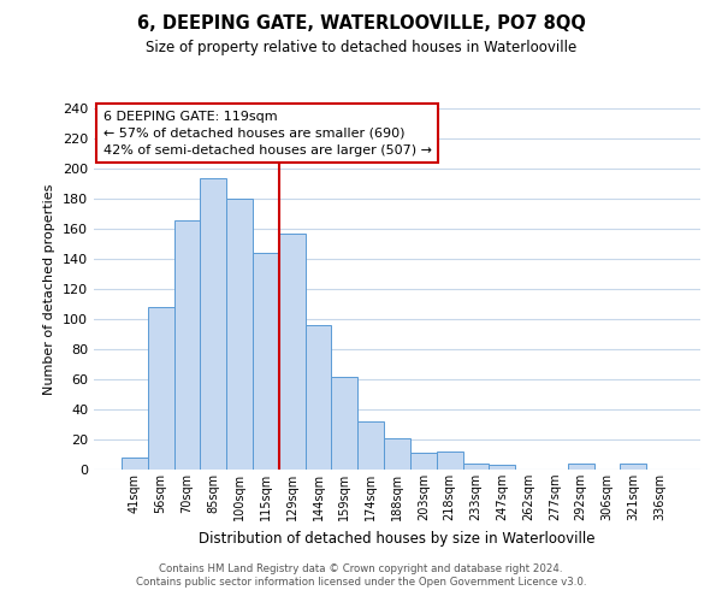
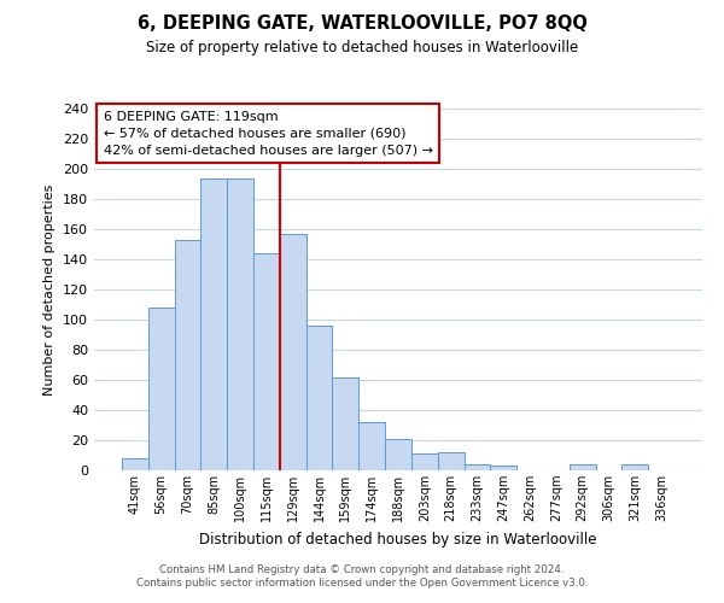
70sqm: 166 -> 153
100sqm: 180 -> 194
